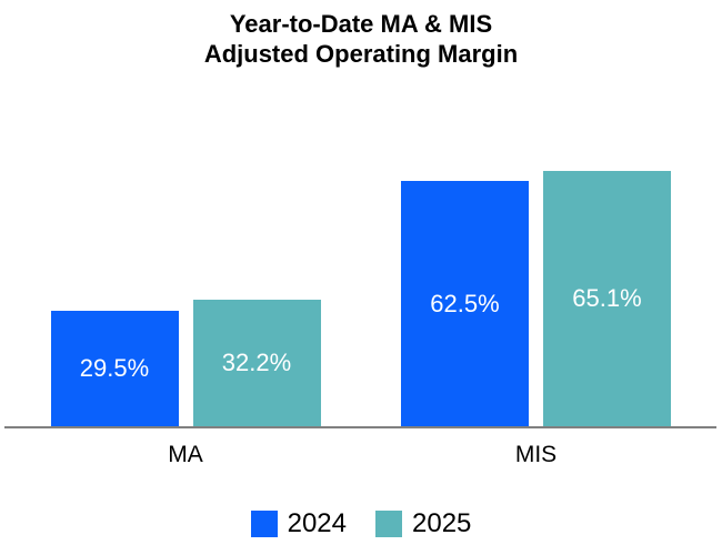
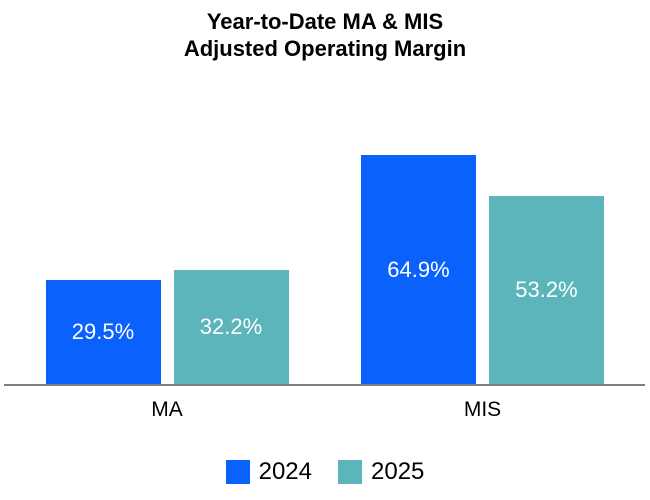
2024/MIS: 62.5% -> 64.9%
2025/MIS: 65.1% -> 53.2%
